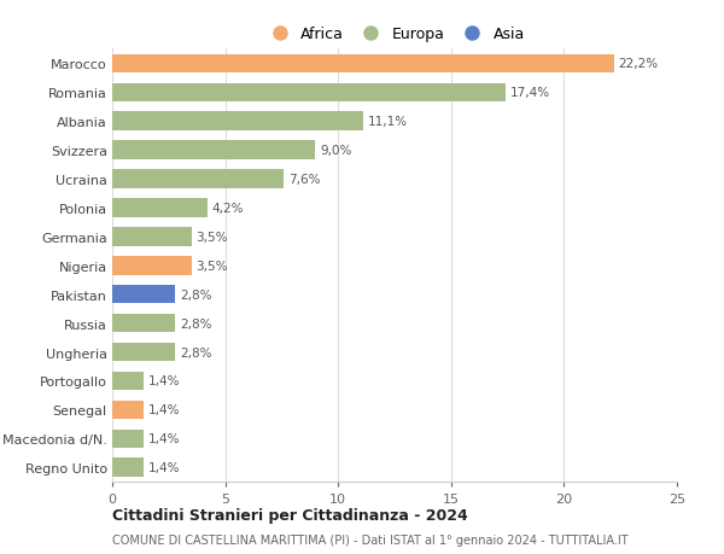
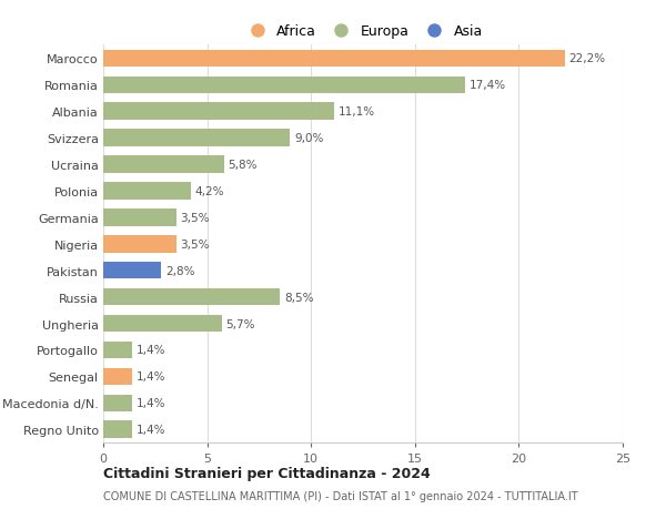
Ucraina: 7,6% -> 5,8%
Russia: 2,8% -> 8,5%
Ungheria: 2,8% -> 5,7%
